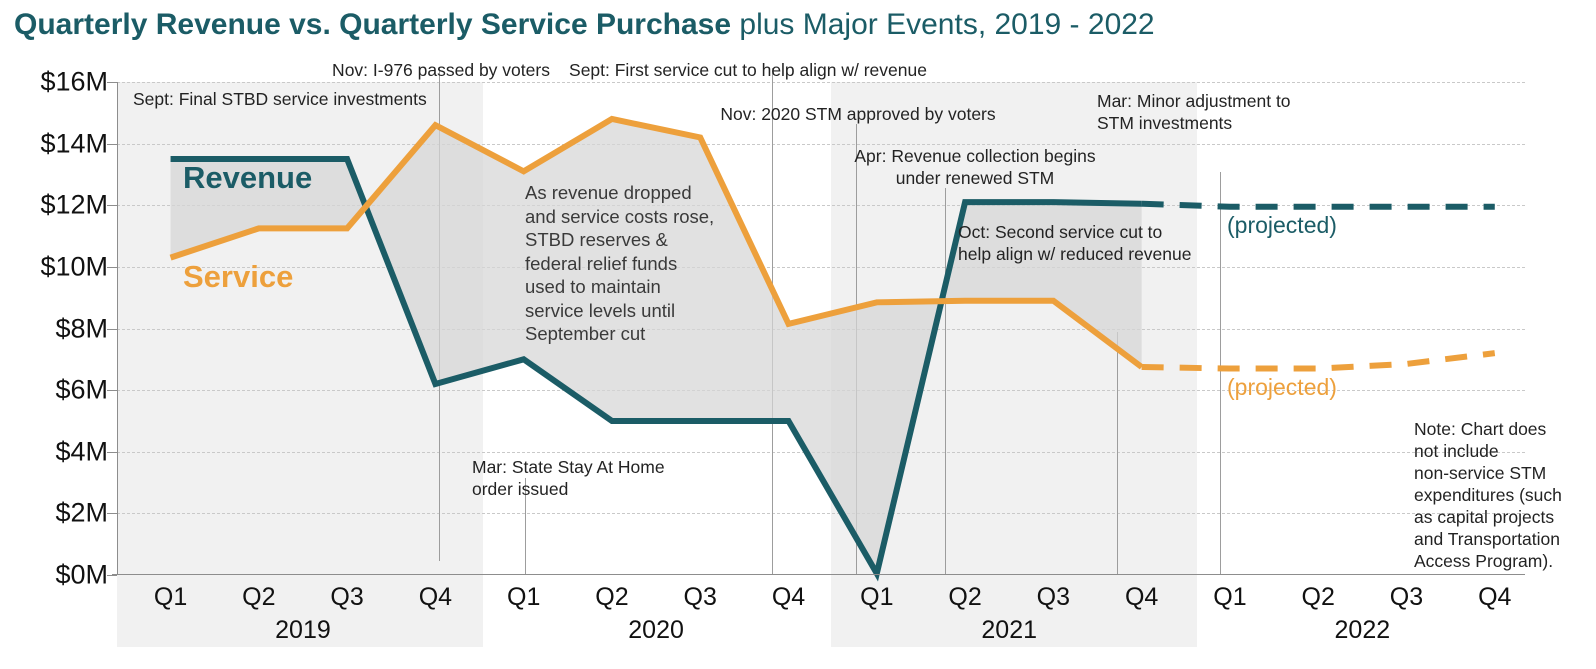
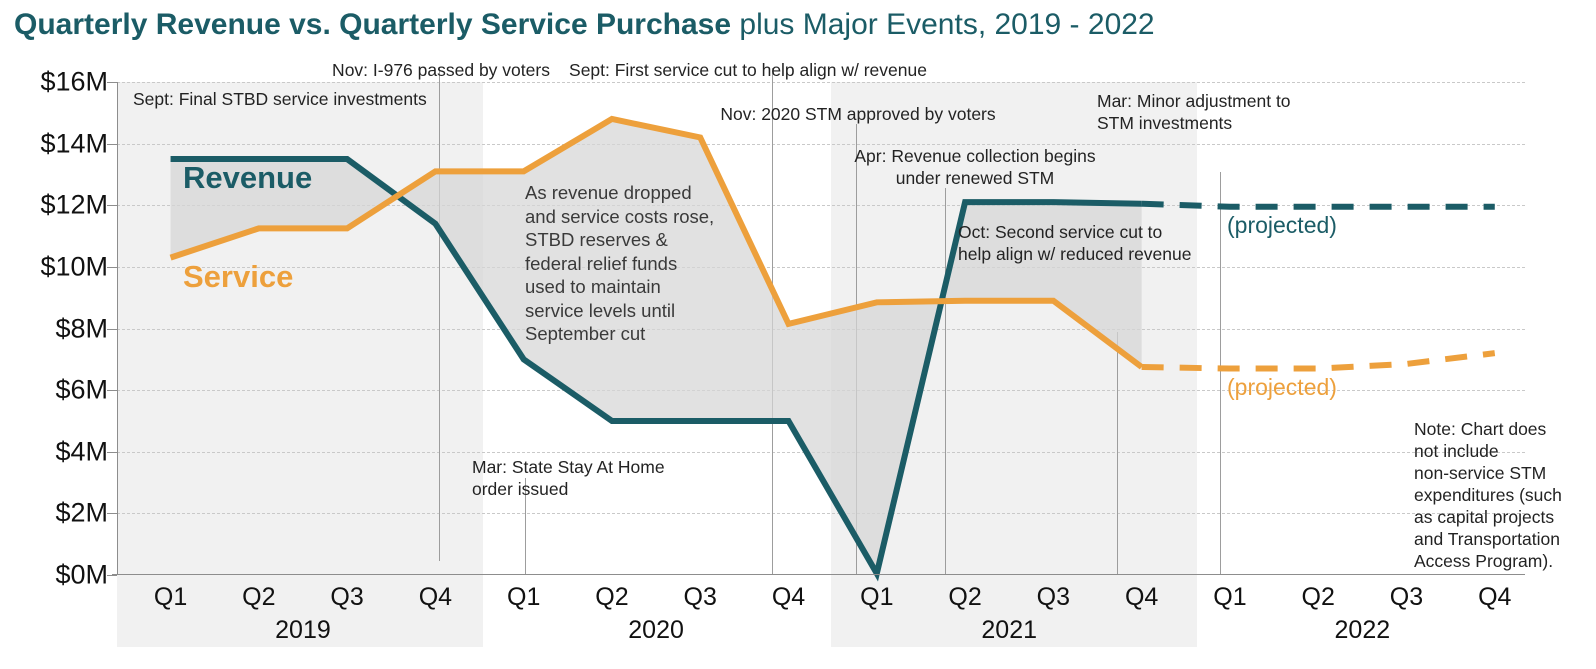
Revenue/Q4 2019: $6.2M -> $11.4M
Service/Q4 2019: $14.6M -> $13.1M
